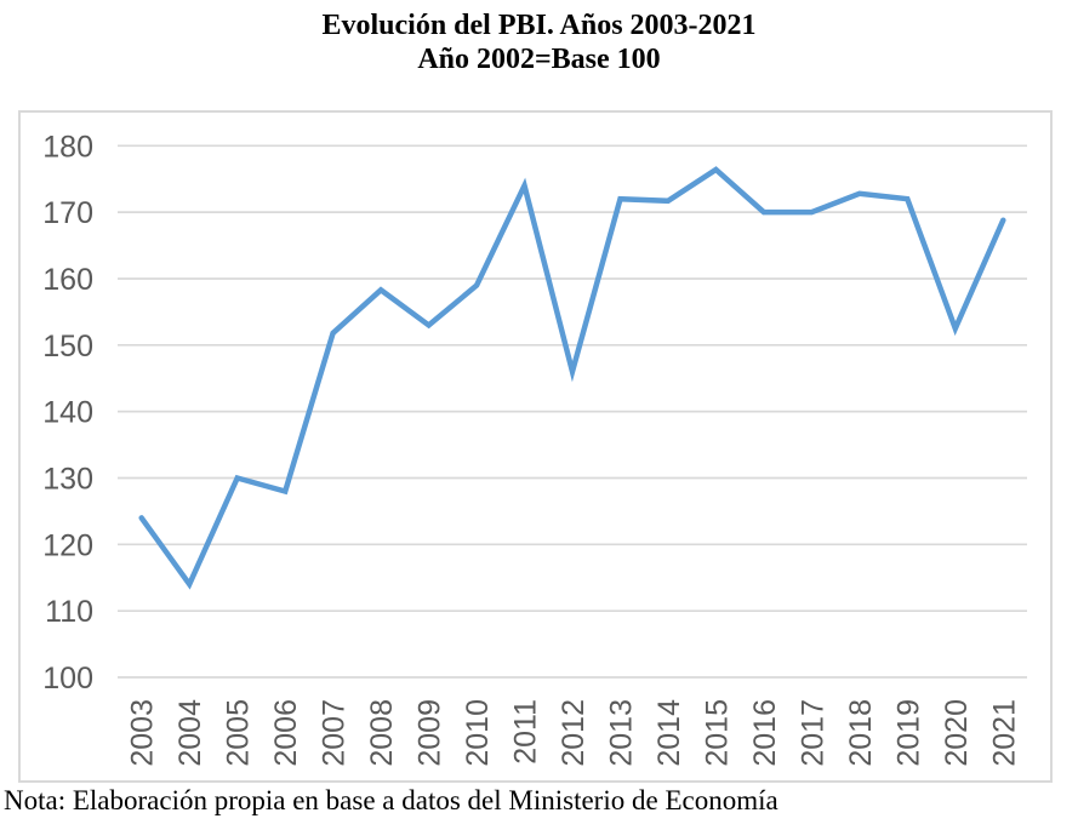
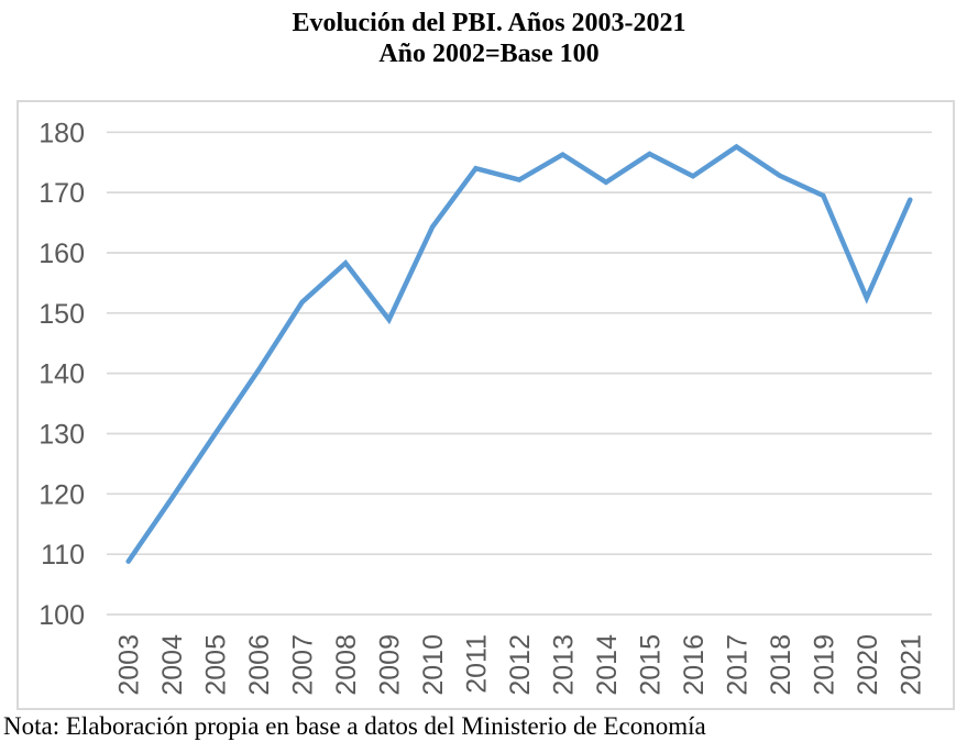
2003: 124 -> 109
2004: 114 -> 119
2006: 128 -> 141
2009: 153 -> 149
2010: 159 -> 164
2012: 146 -> 172
2013: 172 -> 176
2016: 170 -> 173
2017: 170 -> 178
2019: 172 -> 170
